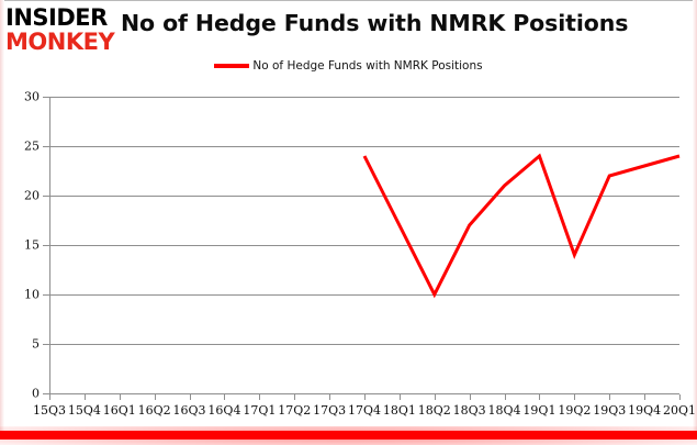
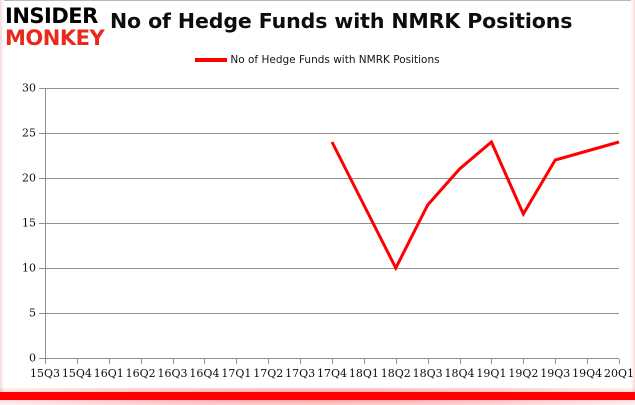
19Q2: 14 -> 16
